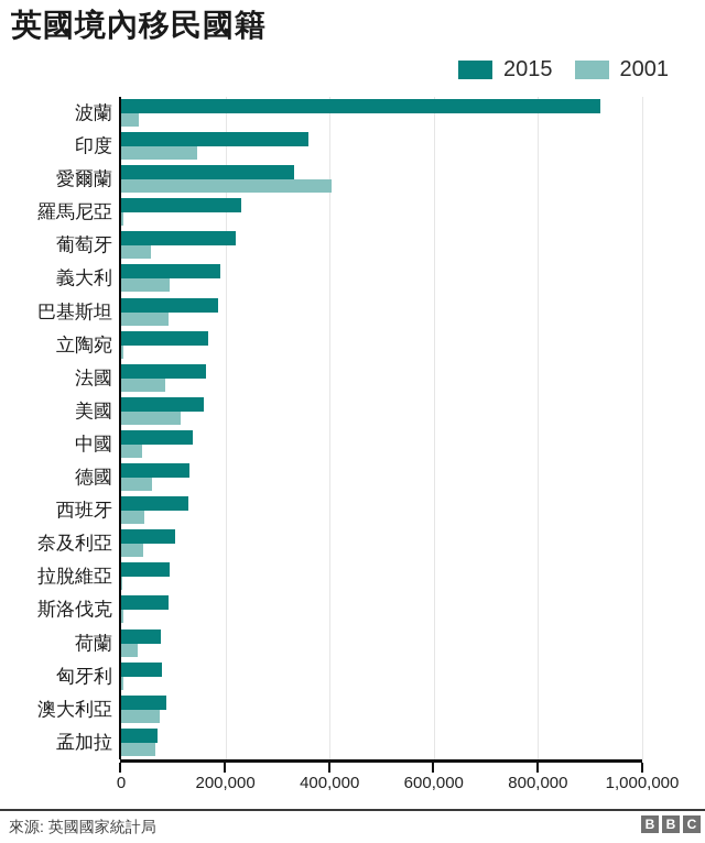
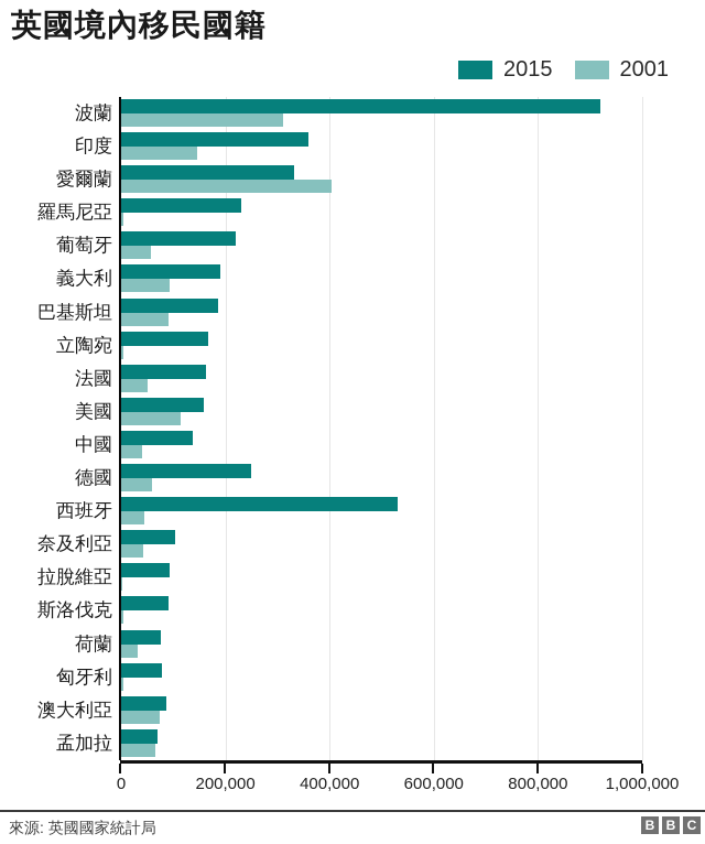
2001/波蘭: 30000 -> 310000
2001/法國: 80000 -> 50000
2015/德國: 130000 -> 250000
2015/西班牙: 130000 -> 530000
